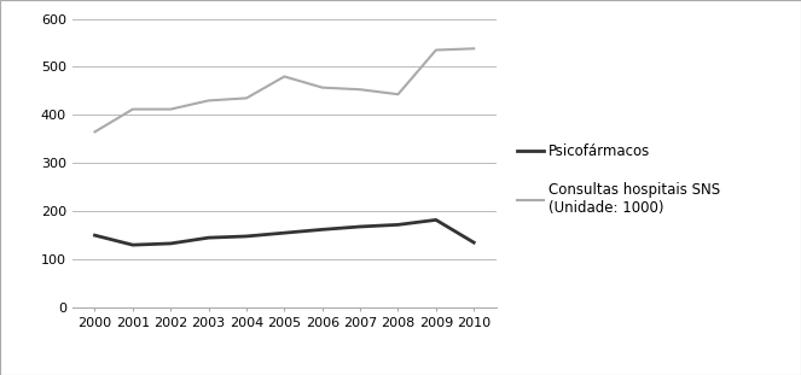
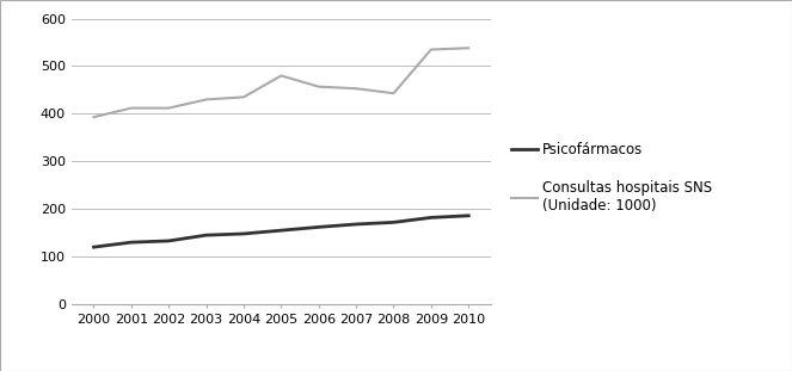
Psicofármacos/2000: 150 -> 120
Consultas hospitais SNS (Unidade: 1000)/2000: 365 -> 393
Psicofármacos/2010: 135 -> 186
